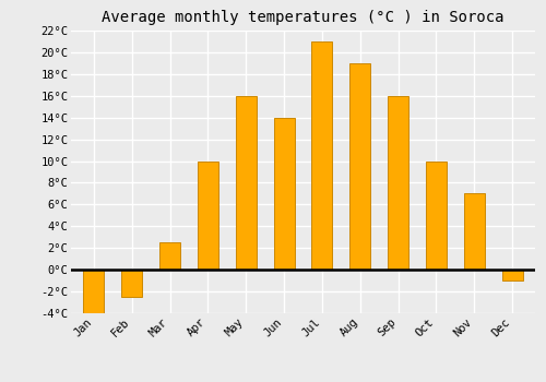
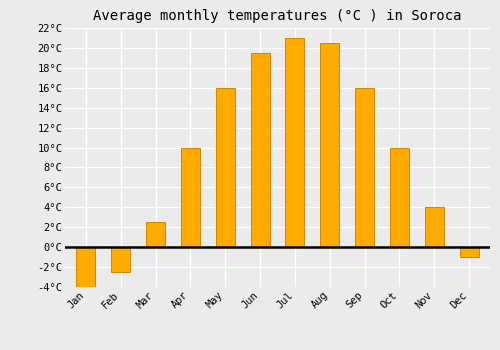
Jun: 14.0°C -> 19.5°C
Aug: 19.0°C -> 20.5°C
Nov: 7.0°C -> 4.0°C
